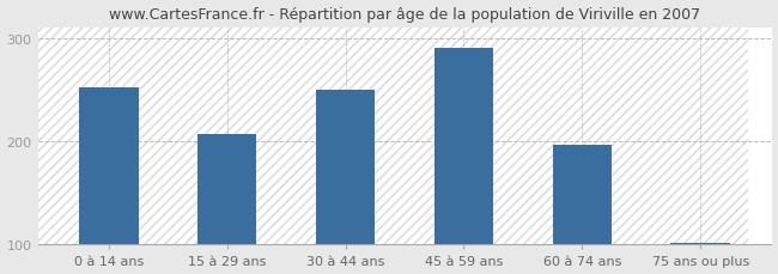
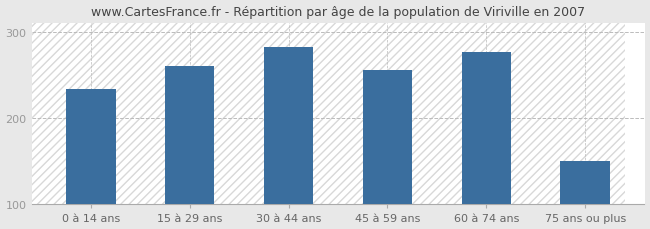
0 à 14 ans: 252 -> 234
15 à 29 ans: 207 -> 260
30 à 44 ans: 250 -> 282
45 à 59 ans: 290 -> 256
60 à 74 ans: 197 -> 276
75 ans ou plus: 102 -> 150
